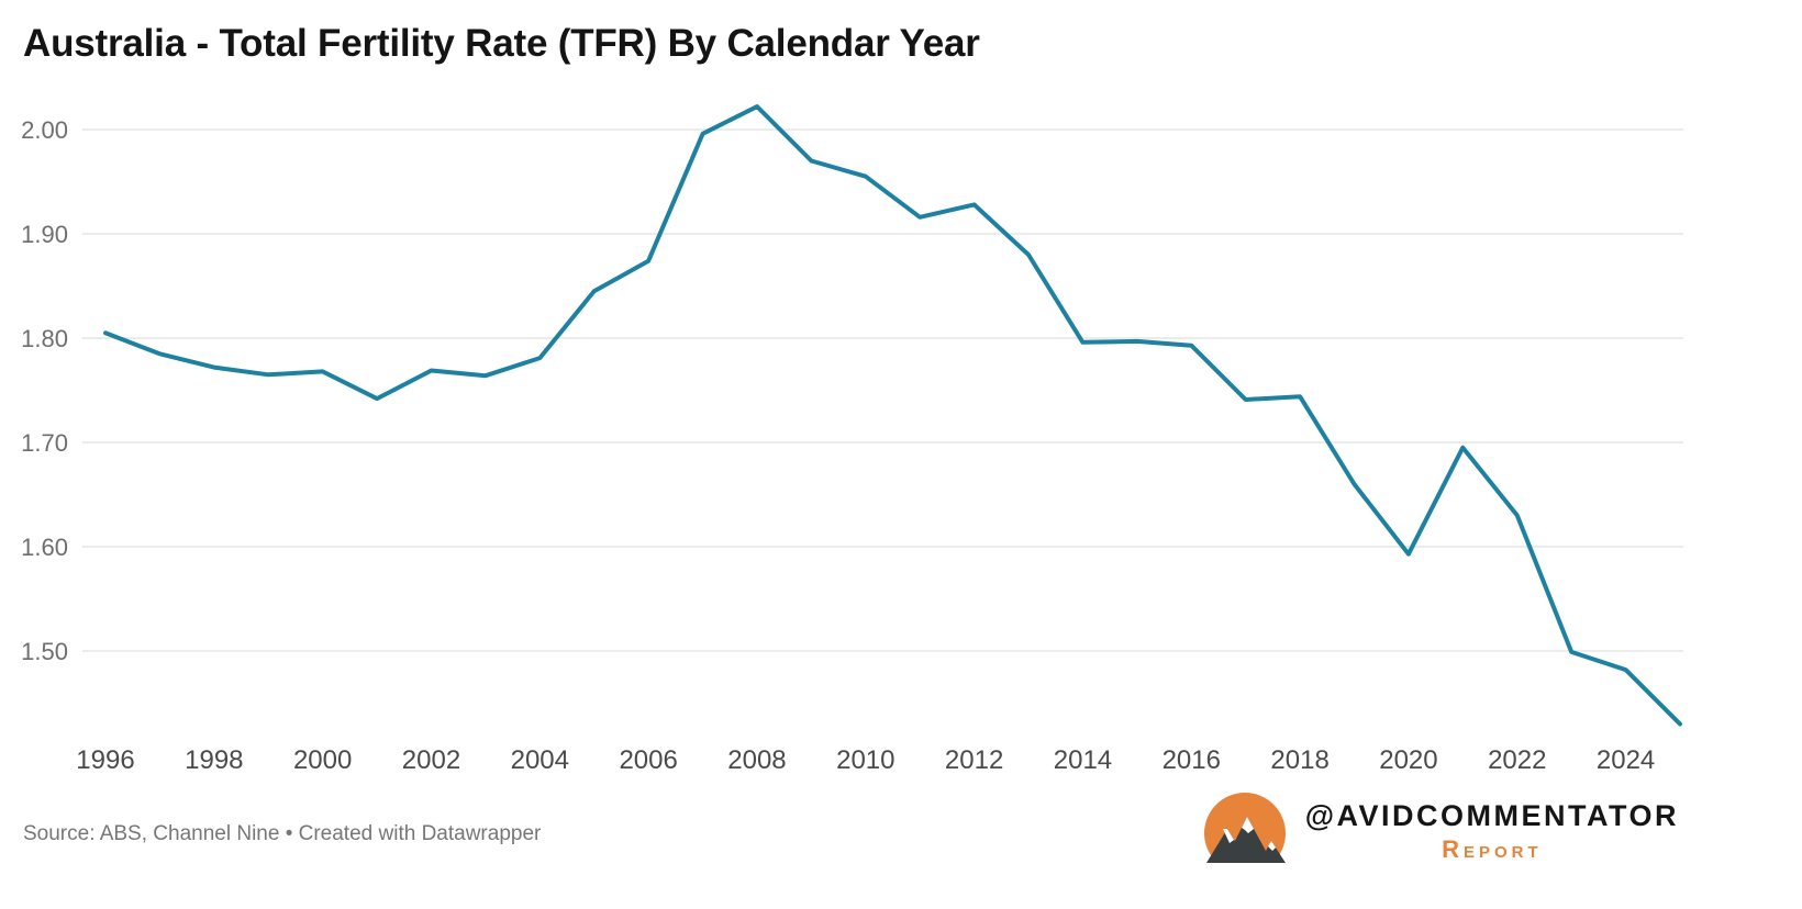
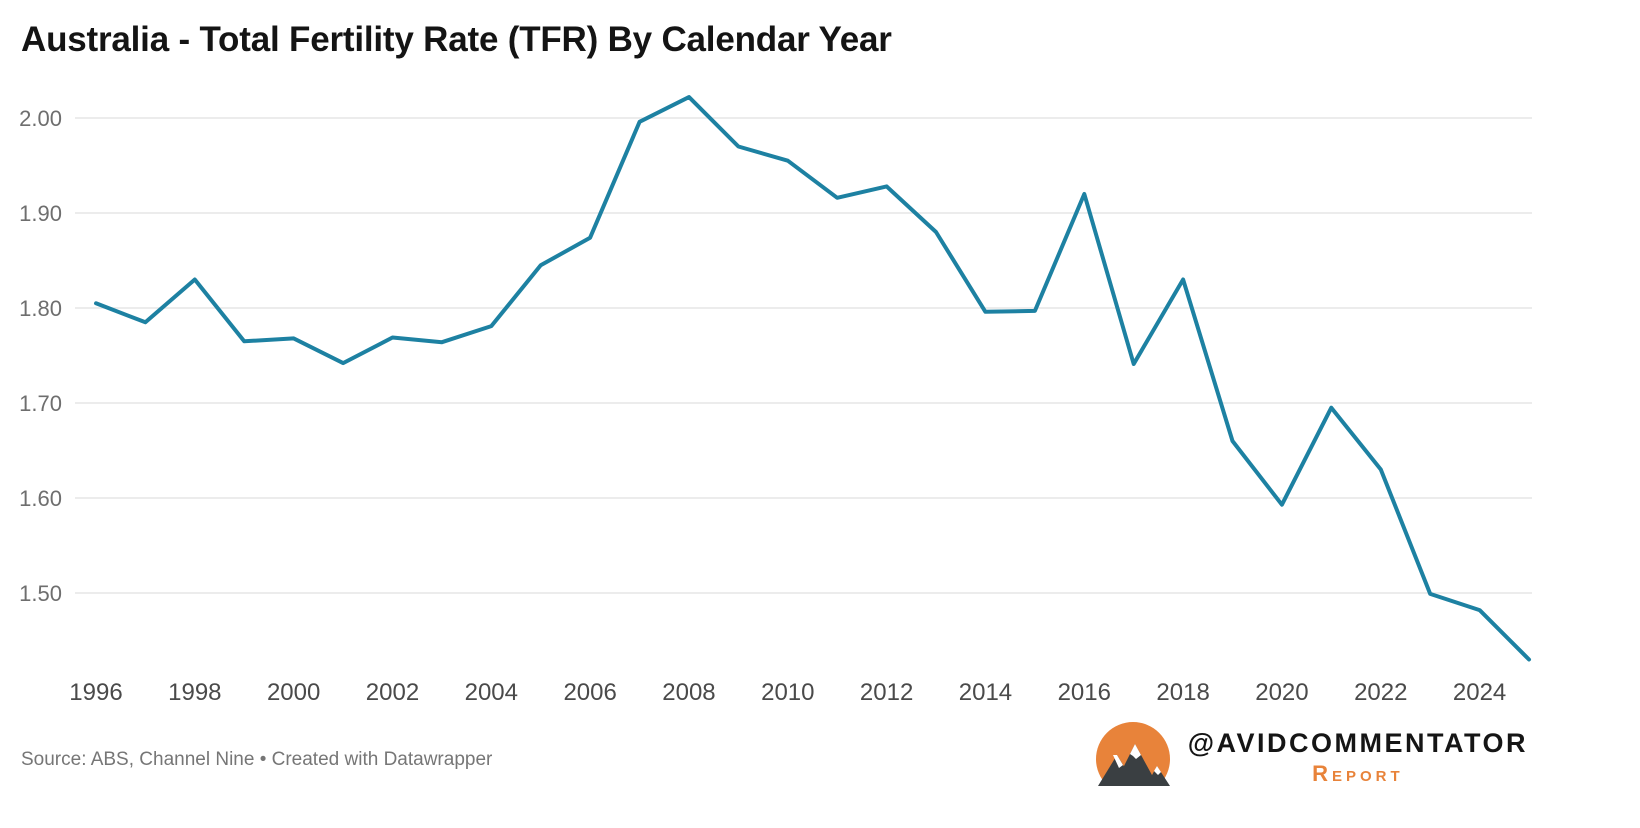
1998: 1.77 -> 1.83
2016: 1.79 -> 1.92
2018: 1.74 -> 1.83
